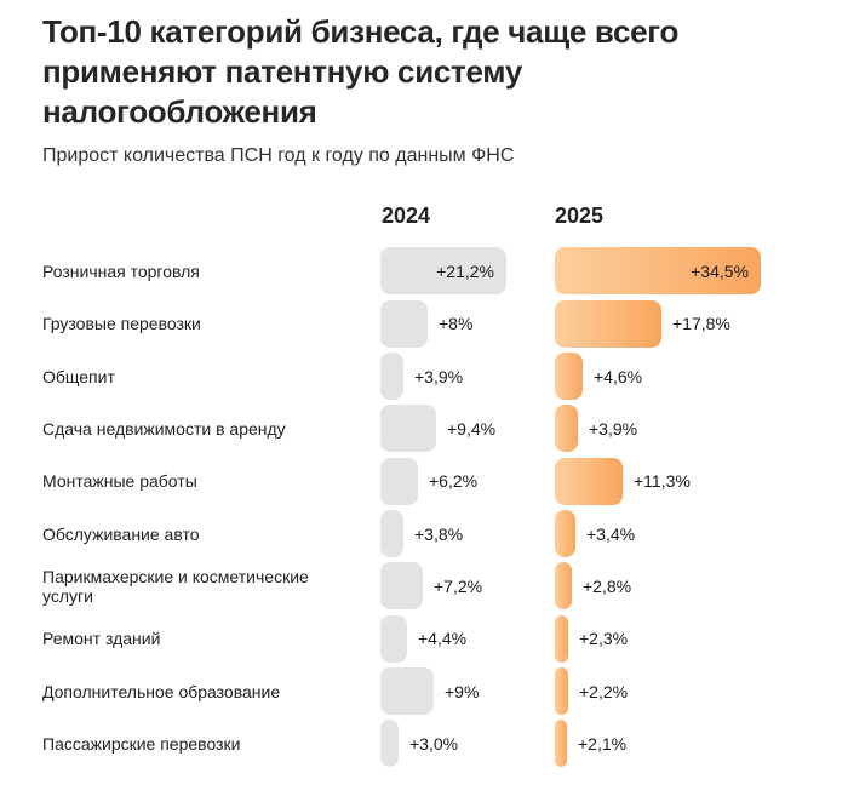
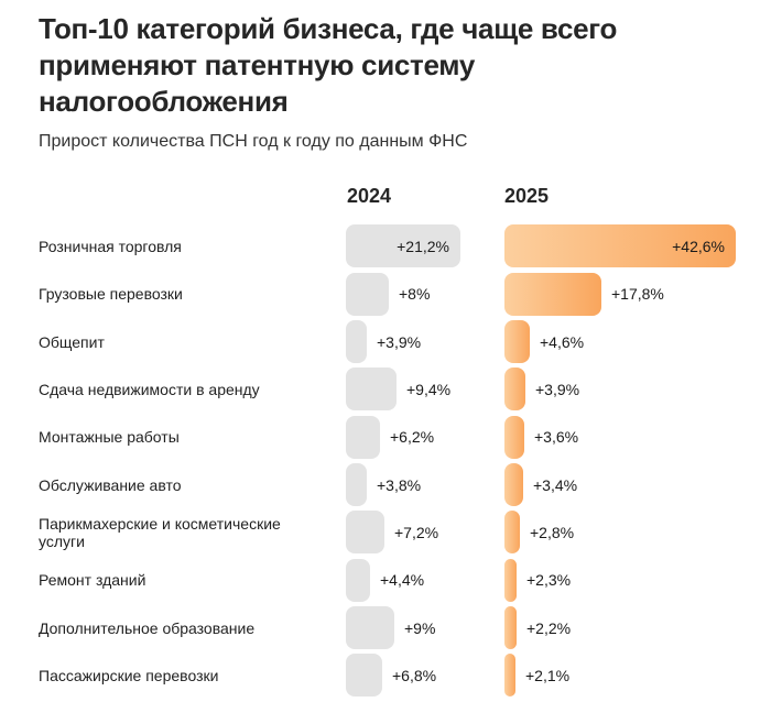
2025/Розничная торговля: +34,5% -> +42,6%
2025/Монтажные работы: +11,3% -> +3,6%
2024/Пассажирские перевозки: +3,0% -> +6,8%
